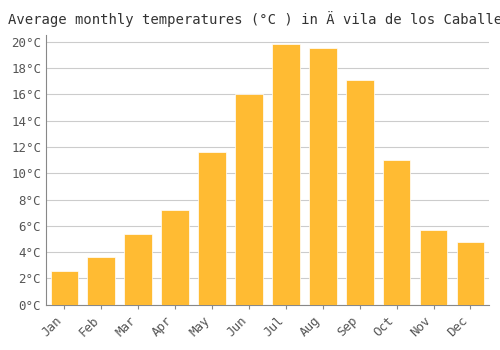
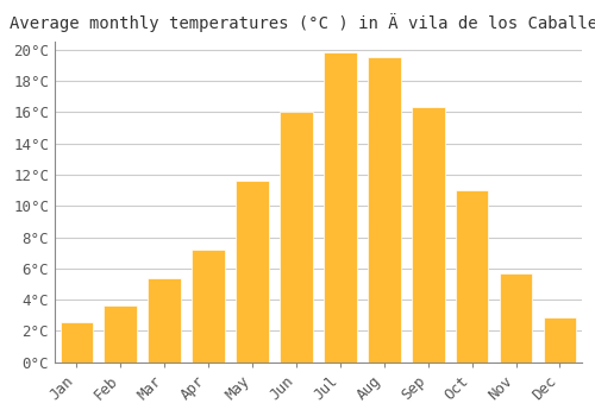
Sep: 17.1°C -> 16.3°C
Dec: 4.8°C -> 2.9°C
